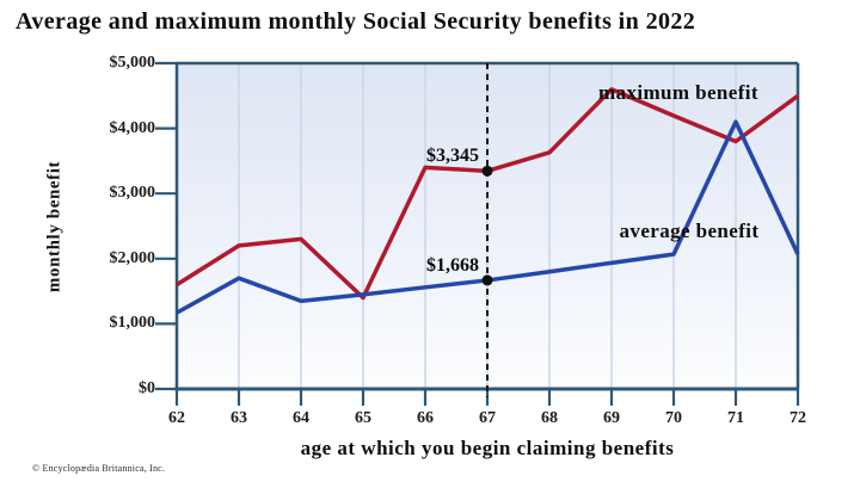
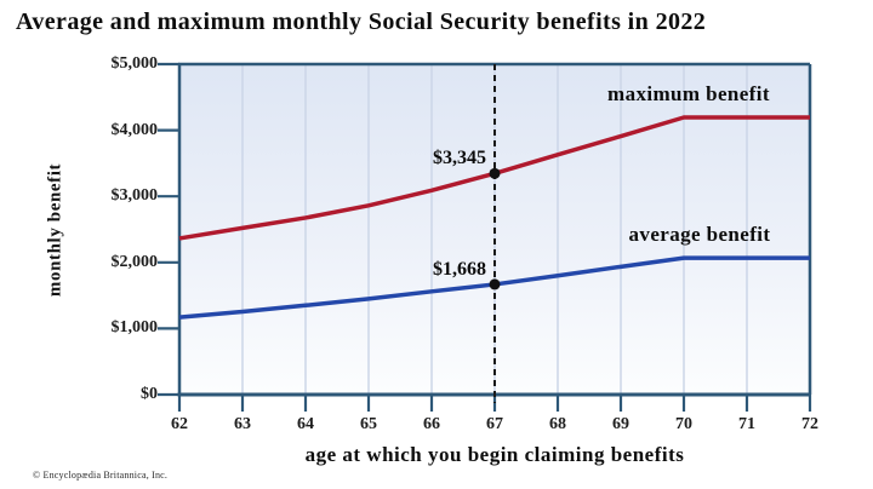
maximum benefit/62: $1600 -> $2400
maximum benefit/63: $2200 -> $2500
average benefit/63: $1700 -> $1300
maximum benefit/64: $2300 -> $2700
maximum benefit/65: $1400 -> $2900
maximum benefit/66: $3400 -> $3100
maximum benefit/69: $4600 -> $3900
maximum benefit/71: $3800 -> $4200
average benefit/71: $4100 -> $2100
maximum benefit/72: $4500 -> $4200
